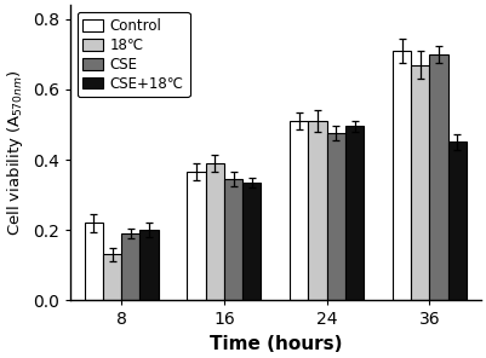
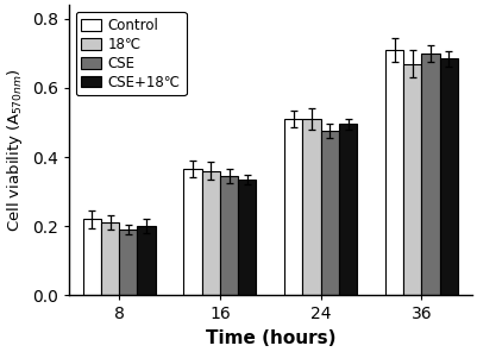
18℃/8: 0.13 -> 0.21
18℃/16: 0.39 -> 0.36
CSE+18℃/36: 0.450 -> 0.685
